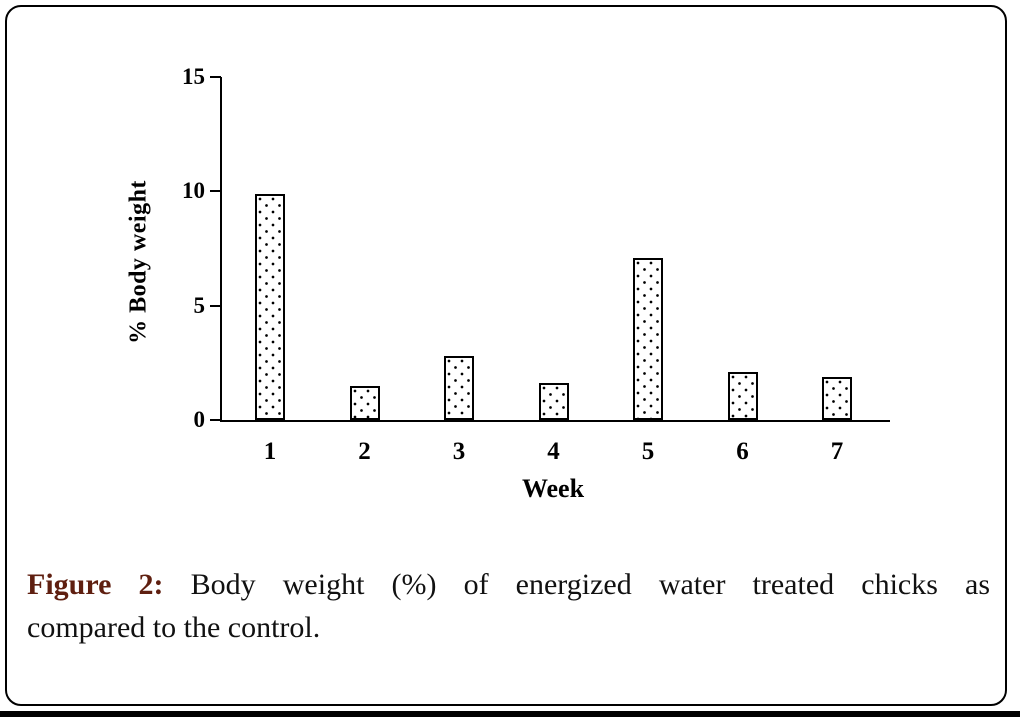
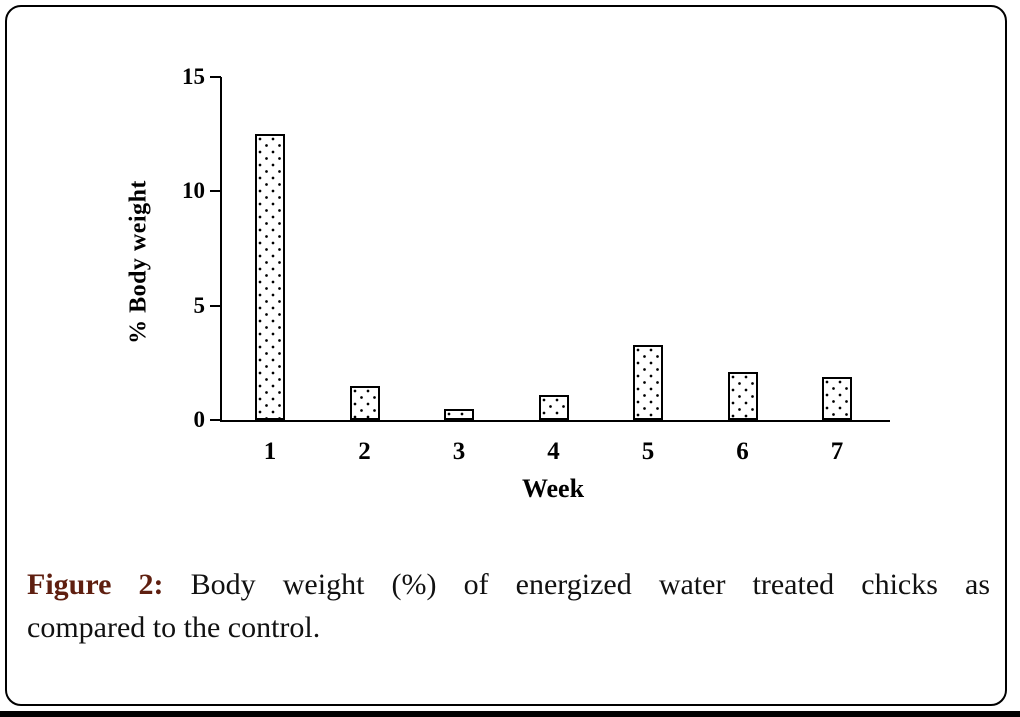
1: 9.9 -> 12.5
3: 2.8 -> 0.5
4: 1.6 -> 1.1
5: 7.1 -> 3.3
